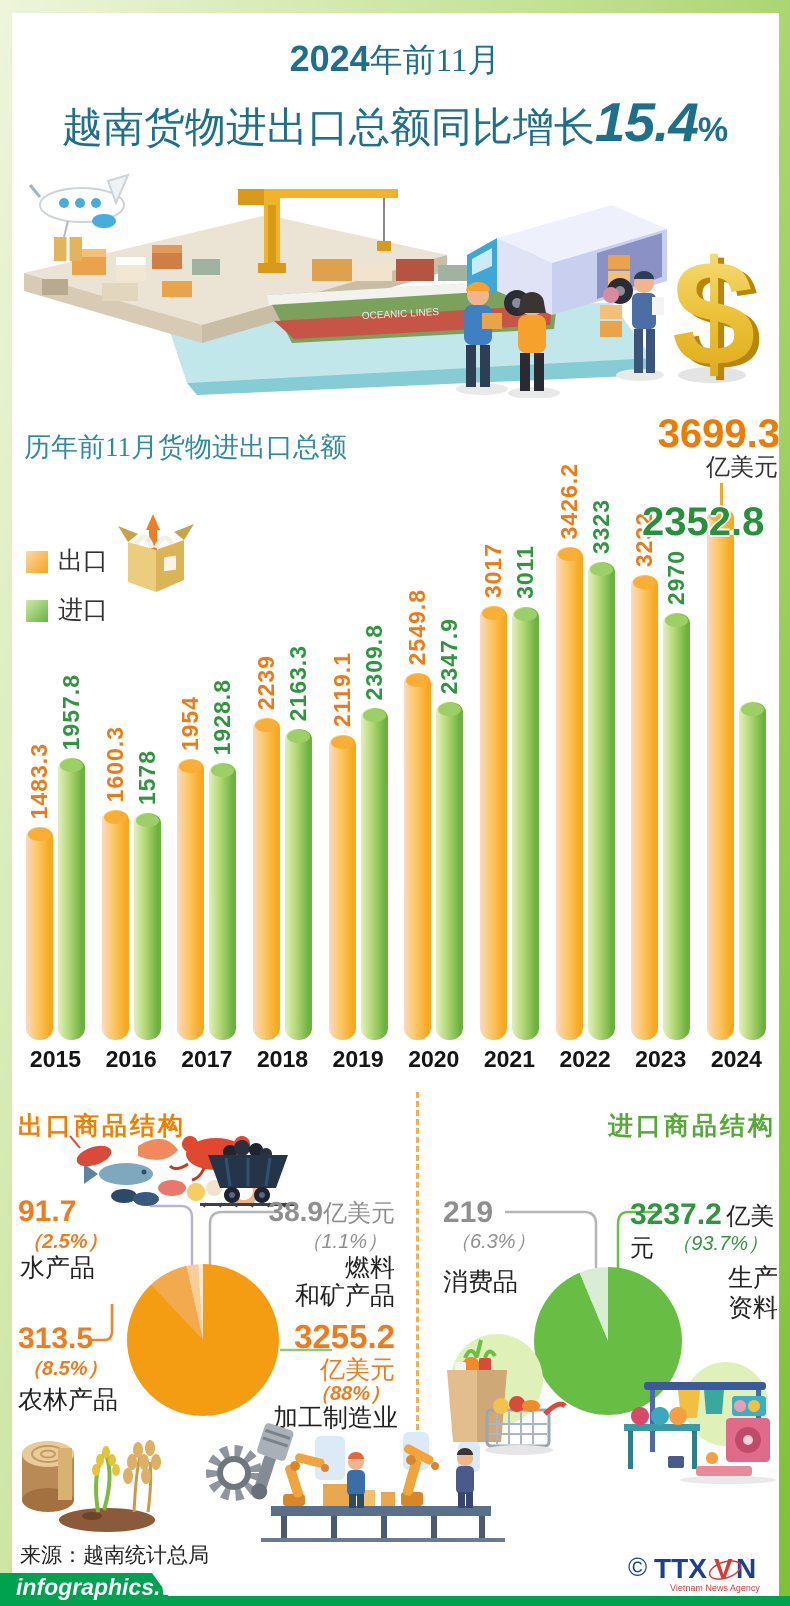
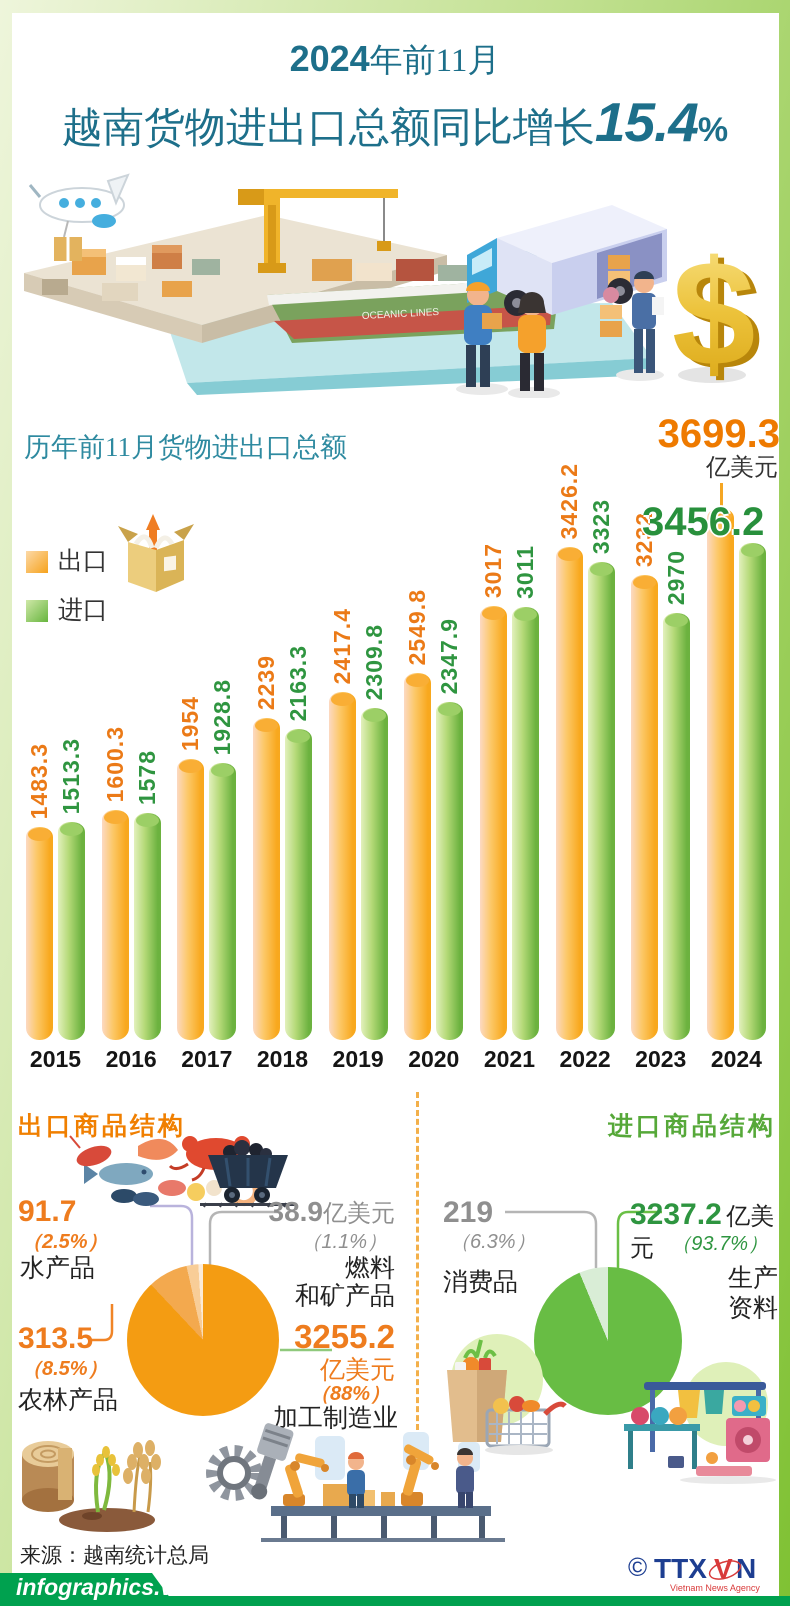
进口/2015: 1957.8 -> 1513.3
出口/2019: 2119.1 -> 2417.4
进口/2024: 2352.8 -> 3456.2
